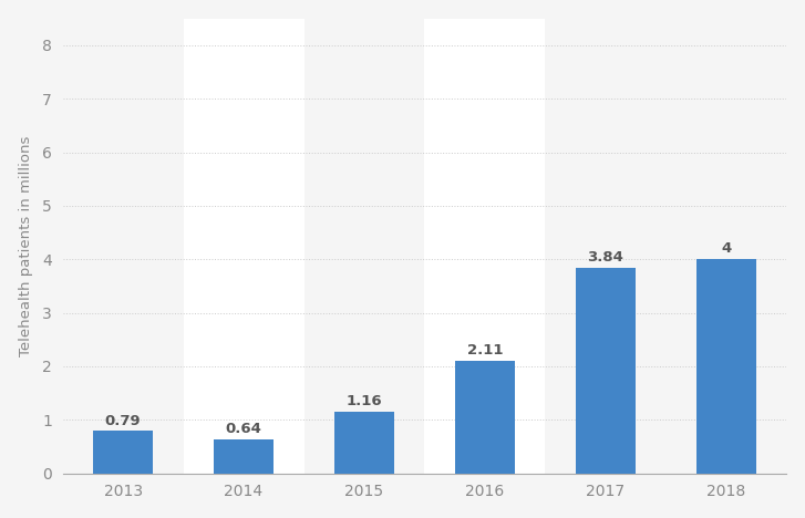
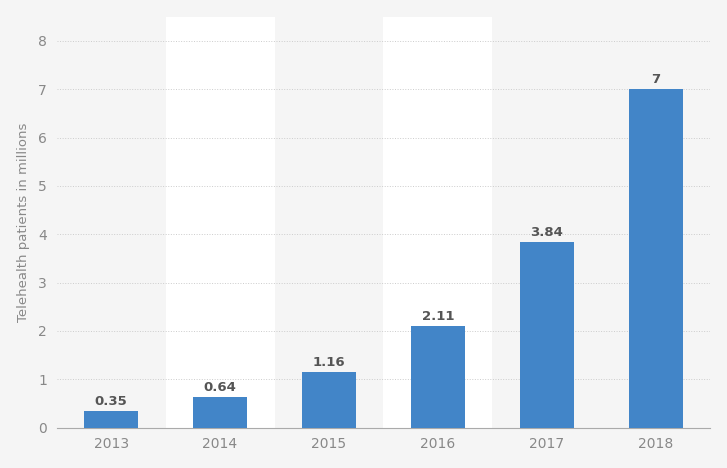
2013: 0.79 -> 0.35
2018: 4 -> 7
